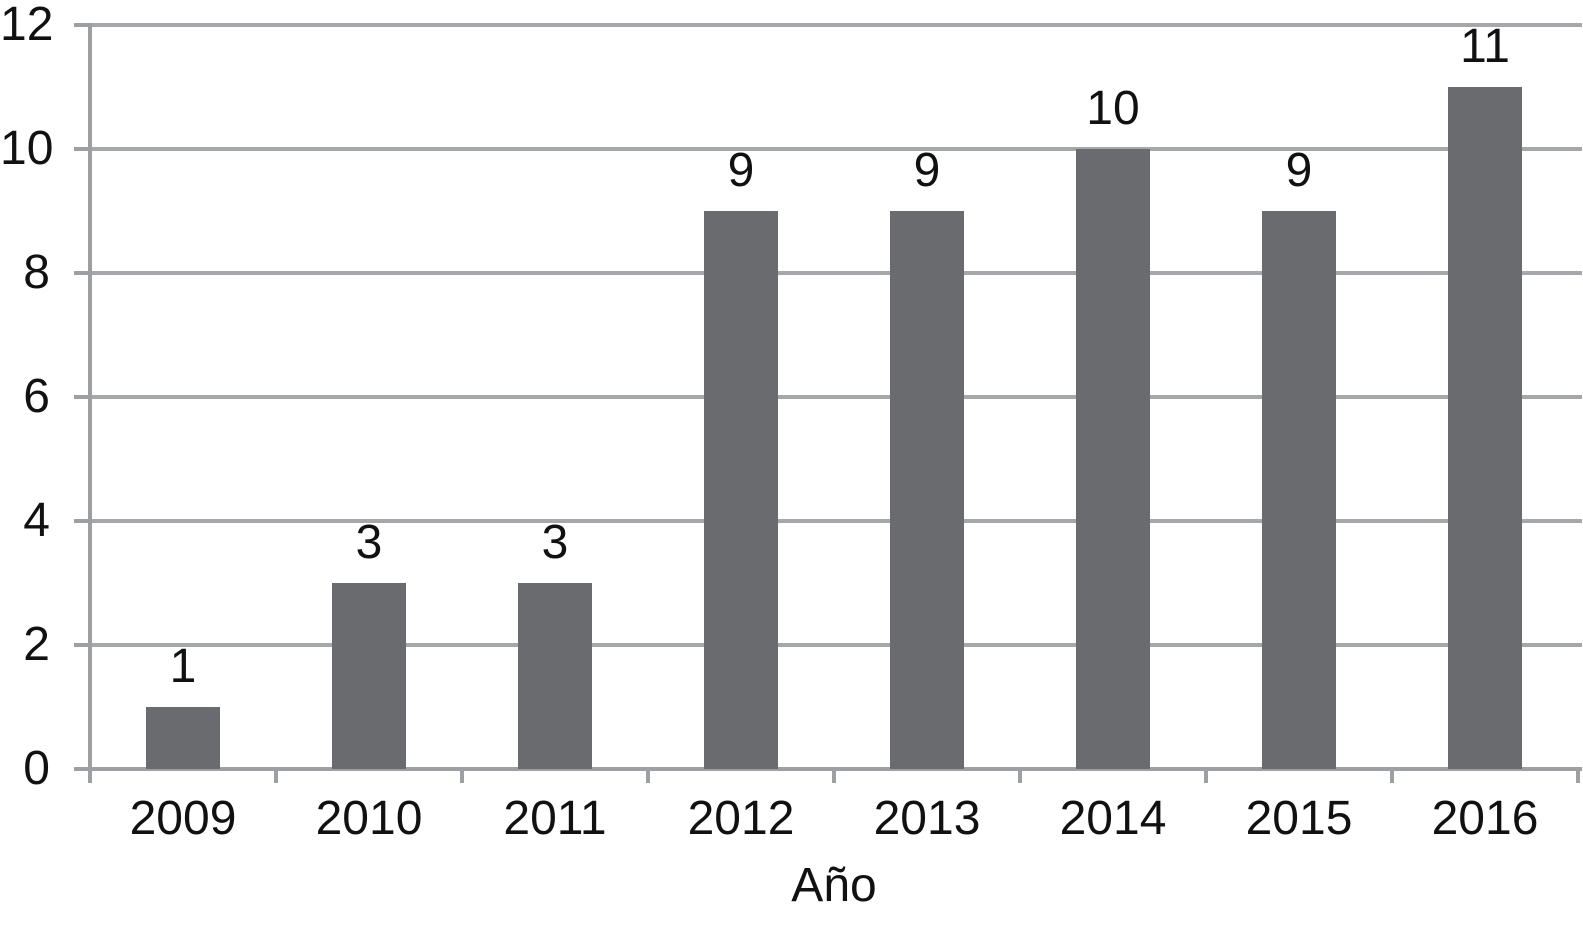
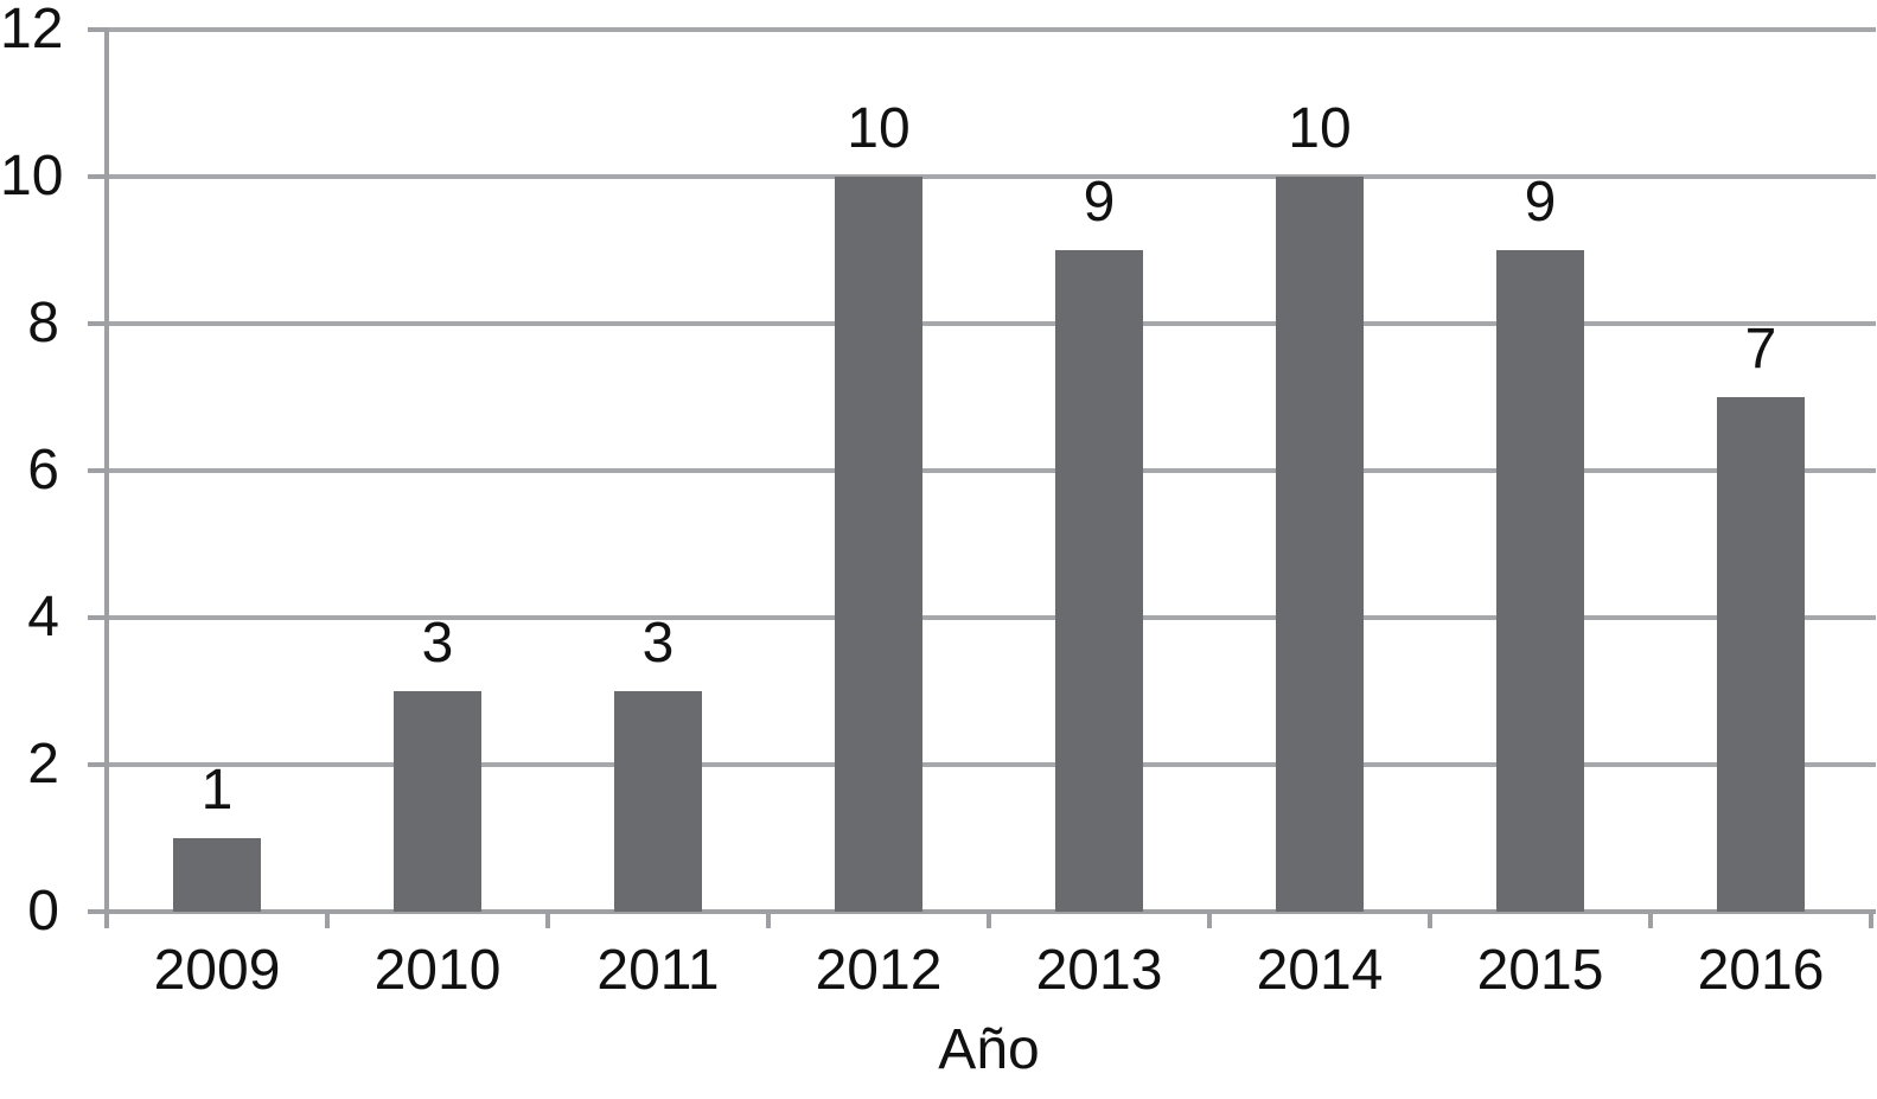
2012: 9 -> 10
2016: 11 -> 7
